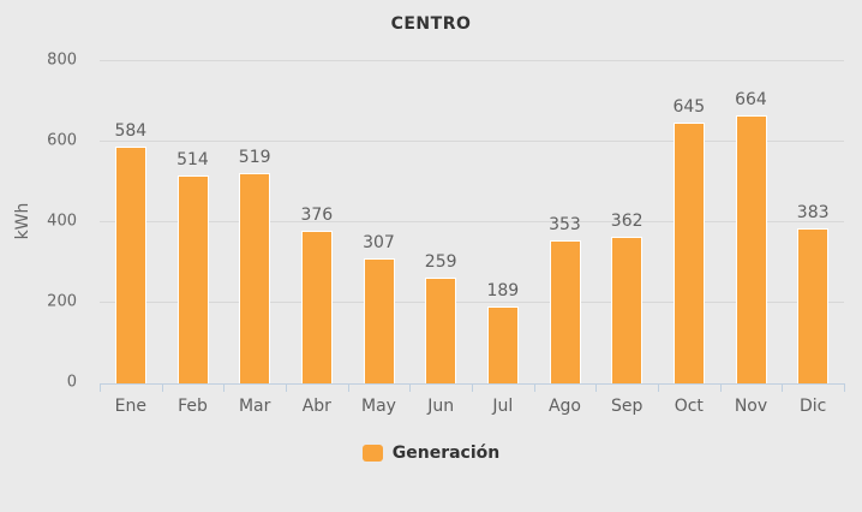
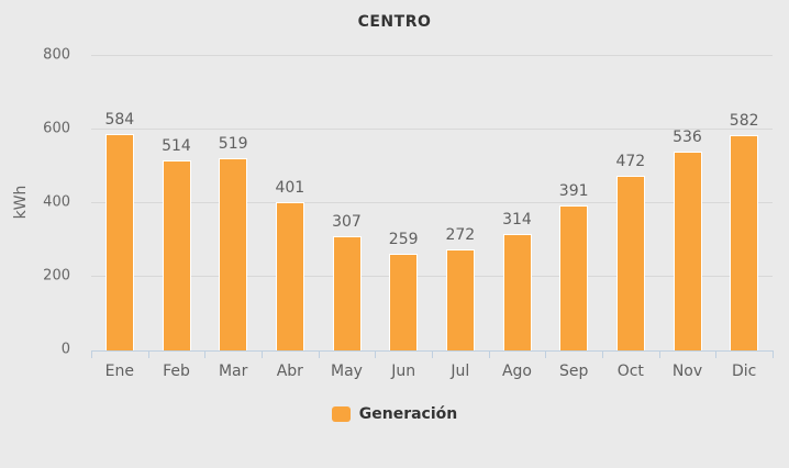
Abr: 376 -> 401
Jul: 189 -> 272
Ago: 353 -> 314
Sep: 362 -> 391
Oct: 645 -> 472
Nov: 664 -> 536
Dic: 383 -> 582
